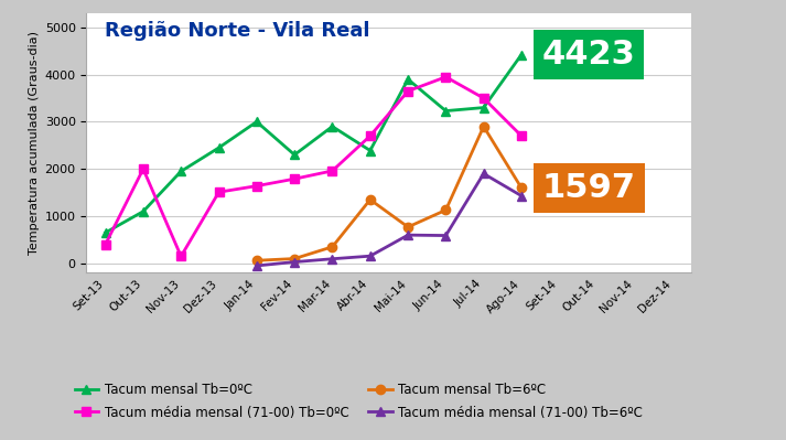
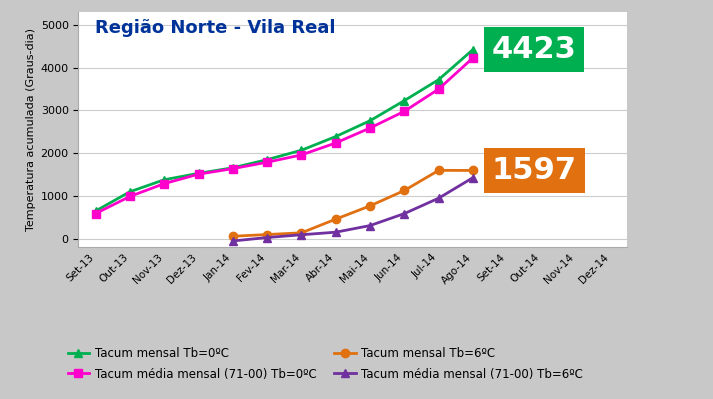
Tacum média mensal (71-00) Tb=0ºC/Set-13: 400 -> 590
Tacum média mensal (71-00) Tb=0ºC/Out-13: 2000 -> 990
Tacum mensal Tb=0ºC/Nov-13: 1950 -> 1380
Tacum média mensal (71-00) Tb=0ºC/Nov-13: 150 -> 1290
Tacum mensal Tb=0ºC/Dez-13: 2450 -> 1530
Tacum mensal Tb=0ºC/Jan-14: 3000 -> 1660
Tacum mensal Tb=0ºC/Fev-14: 2300 -> 1850
Tacum mensal Tb=0ºC/Mar-14: 2900 -> 2070
Tacum mensal Tb=6ºC/Mar-14: 350 -> 140
Tacum média mensal (71-00) Tb=0ºC/Abr-14: 2700 -> 2240
Tacum mensal Tb=6ºC/Abr-14: 1350 -> 460
Tacum mensal Tb=0ºC/Mai-14: 3900 -> 2760
Tacum média mensal (71-00) Tb=0ºC/Mai-14: 3650 -> 2590
Tacum média mensal (71-00) Tb=6ºC/Mai-14: 600 -> 310
Tacum média mensal (71-00) Tb=0ºC/Jun-14: 3950 -> 2980
Tacum mensal Tb=0ºC/Jul-14: 3300 -> 3720
Tacum mensal Tb=6ºC/Jul-14: 2900 -> 1600
Tacum média mensal (71-00) Tb=6ºC/Jul-14: 1900 -> 950
Tacum média mensal (71-00) Tb=0ºC/Ago-14: 2700 -> 4230
